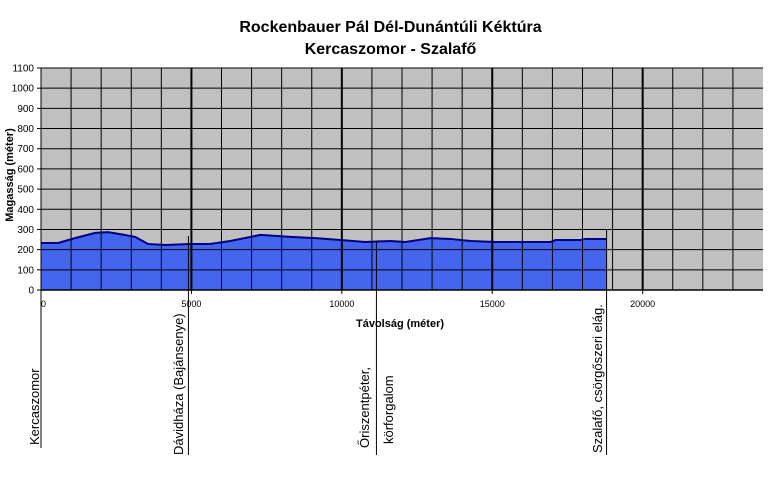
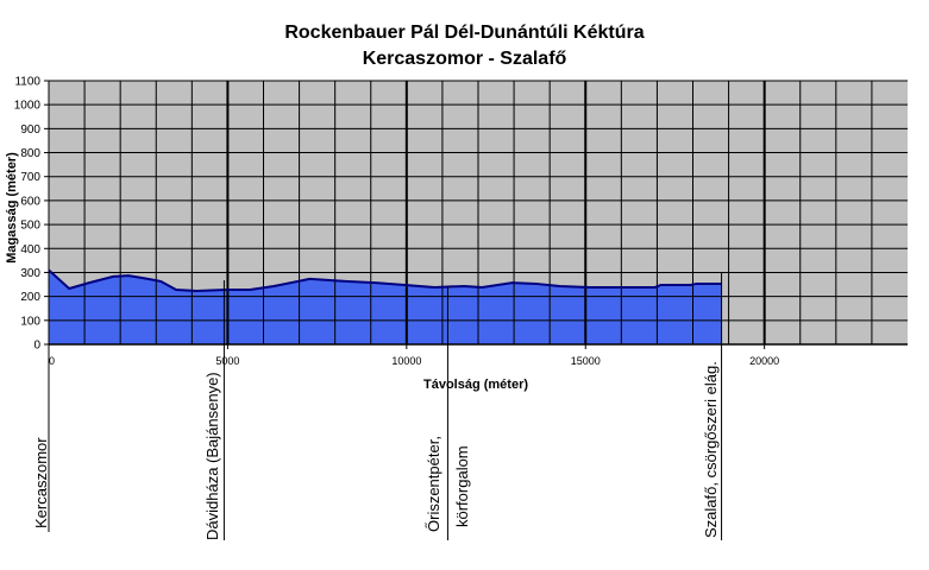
0: 230 -> 310
